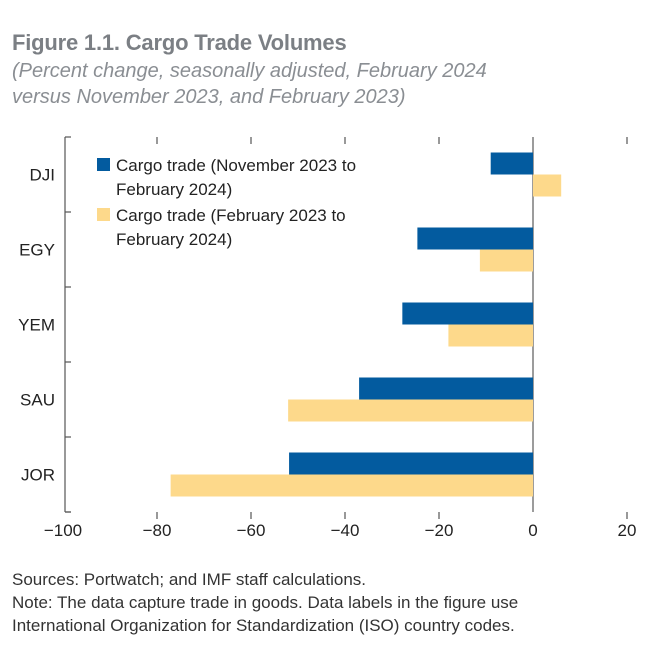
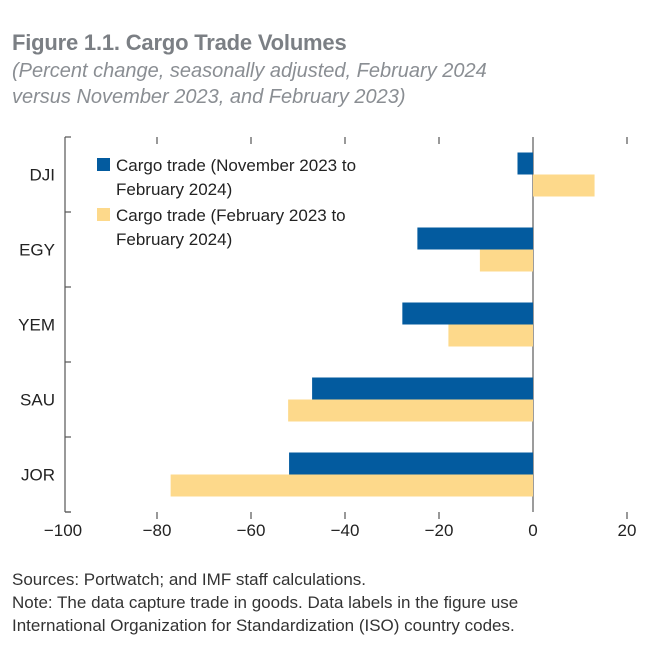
Cargo trade (November 2023 to February 2024)/DJI: -9 -> -3
Cargo trade (February 2023 to February 2024)/DJI: 6 -> 13
Cargo trade (November 2023 to February 2024)/SAU: -37 -> -47
